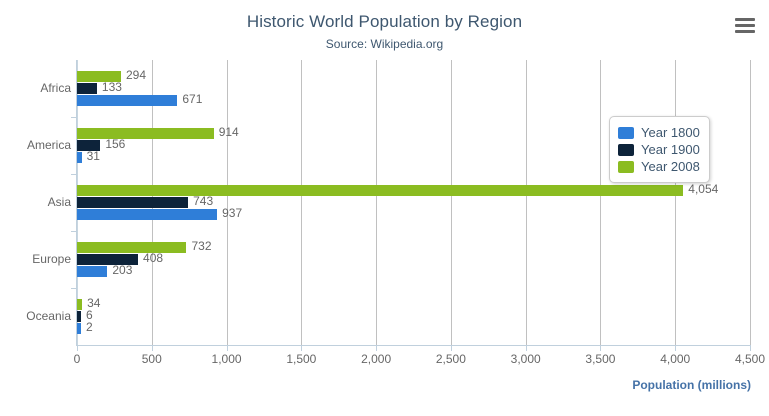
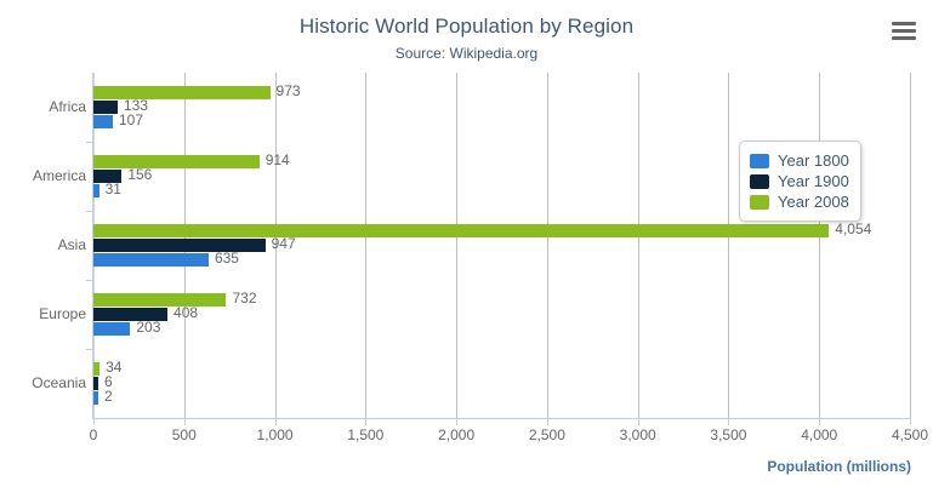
Year 1800/Africa: 671 -> 107
Year 2008/Africa: 294 -> 973
Year 1800/Asia: 937 -> 635
Year 1900/Asia: 743 -> 947
